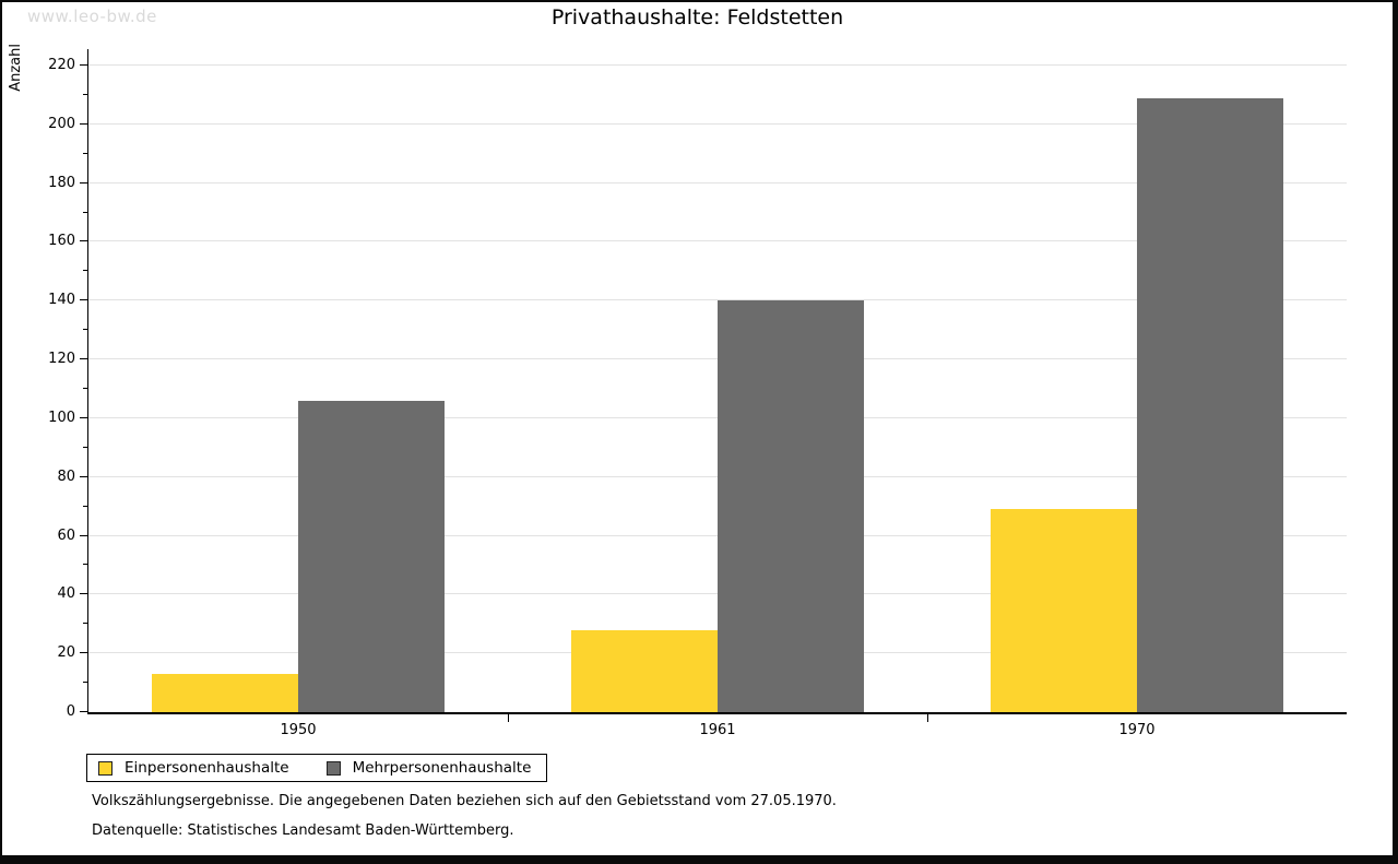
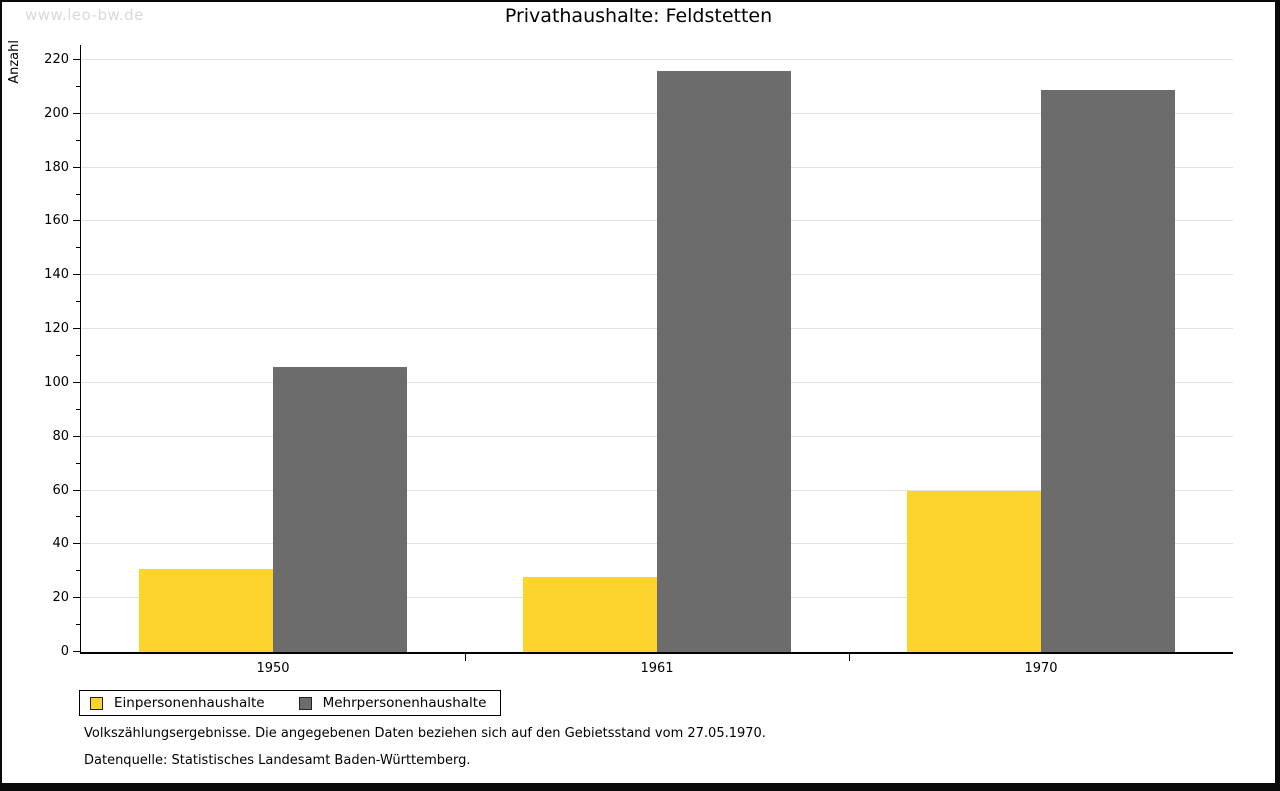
Einpersonenhaushalte/1950: 13 -> 31
Mehrpersonenhaushalte/1961: 140 -> 216
Einpersonenhaushalte/1970: 69 -> 60
